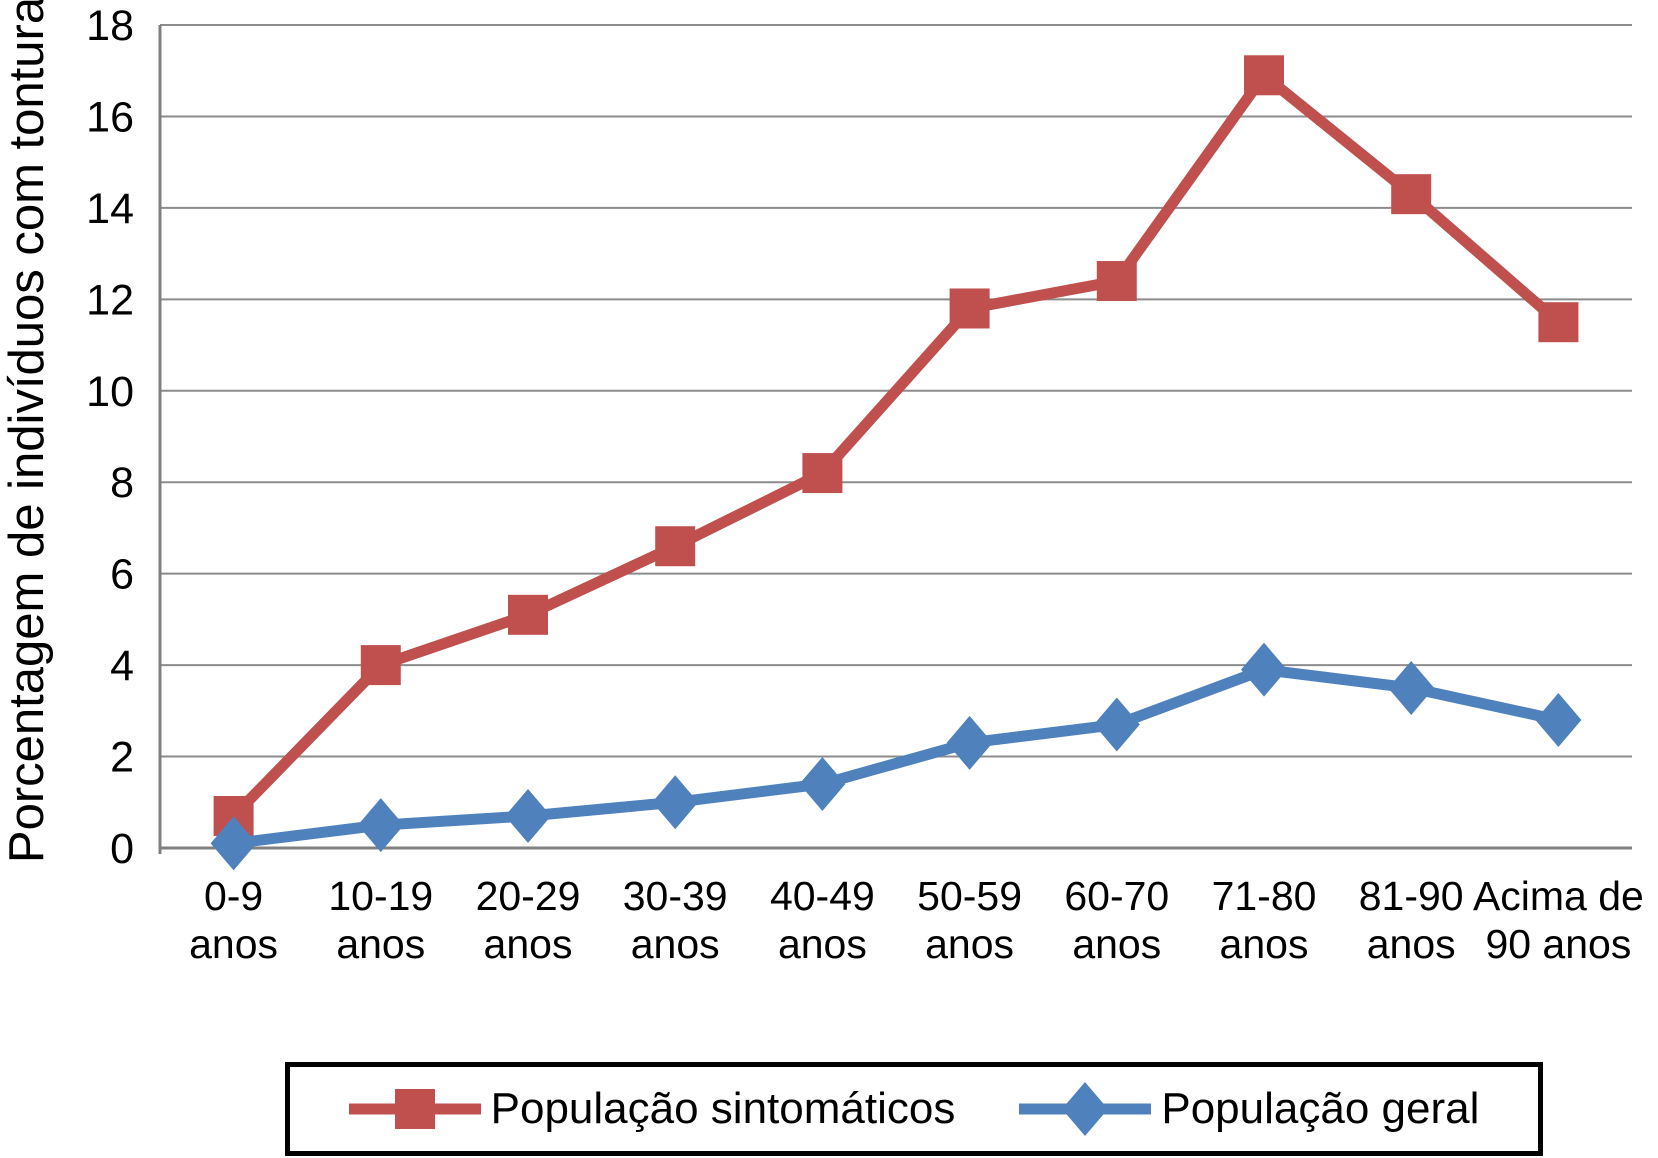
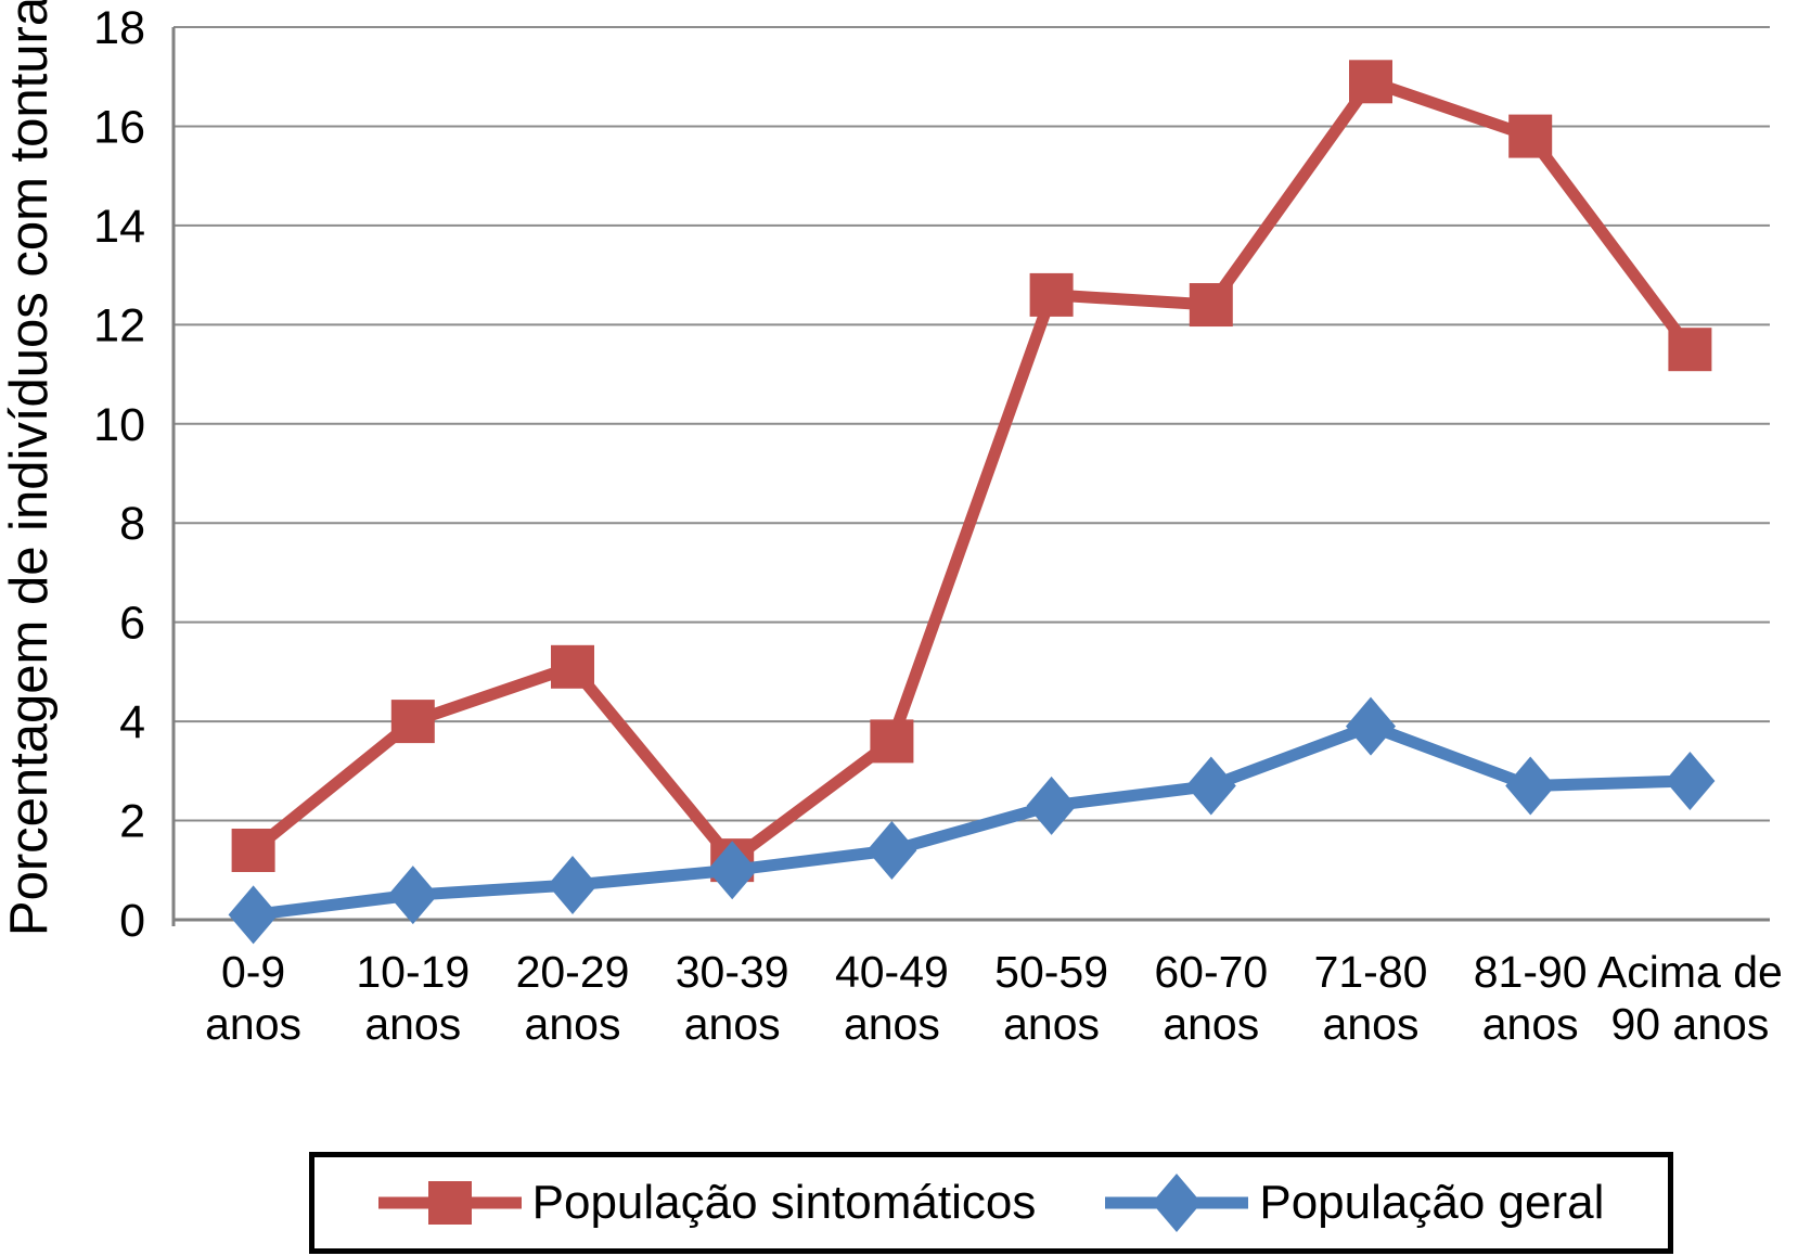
População sintomáticos/0-9 anos: 0.7 -> 1.4
População sintomáticos/30-39 anos: 6.6 -> 1.2
População sintomáticos/40-49 anos: 8.2 -> 3.6
População sintomáticos/50-59 anos: 11.8 -> 12.6
População sintomáticos/81-90 anos: 14.3 -> 15.8
População geral/81-90 anos: 3.5 -> 2.7
